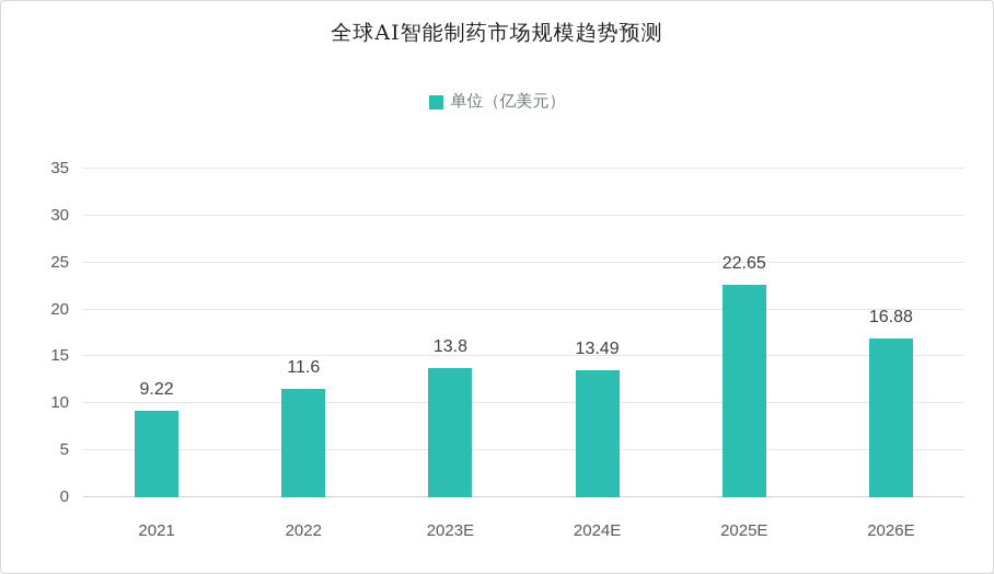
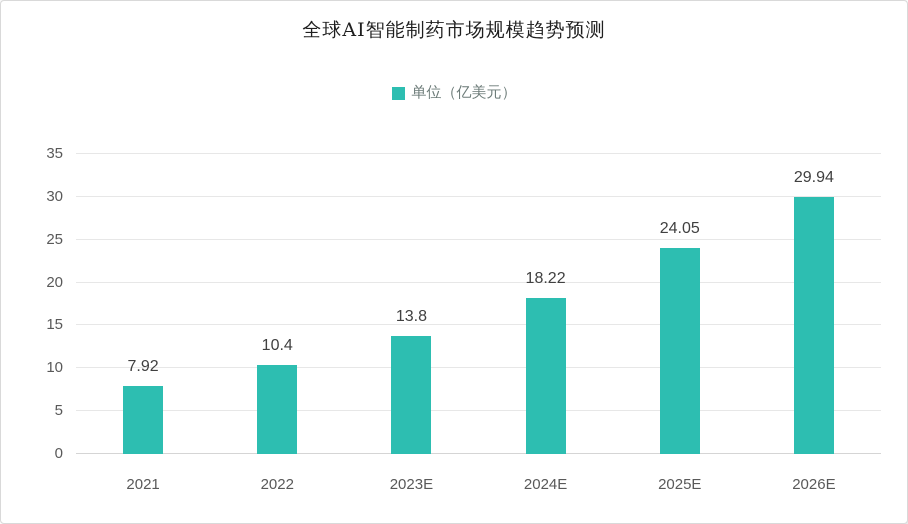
2021: 9.22 -> 7.92
2022: 11.6 -> 10.4
2024E: 13.49 -> 18.22
2025E: 22.65 -> 24.05
2026E: 16.88 -> 29.94
